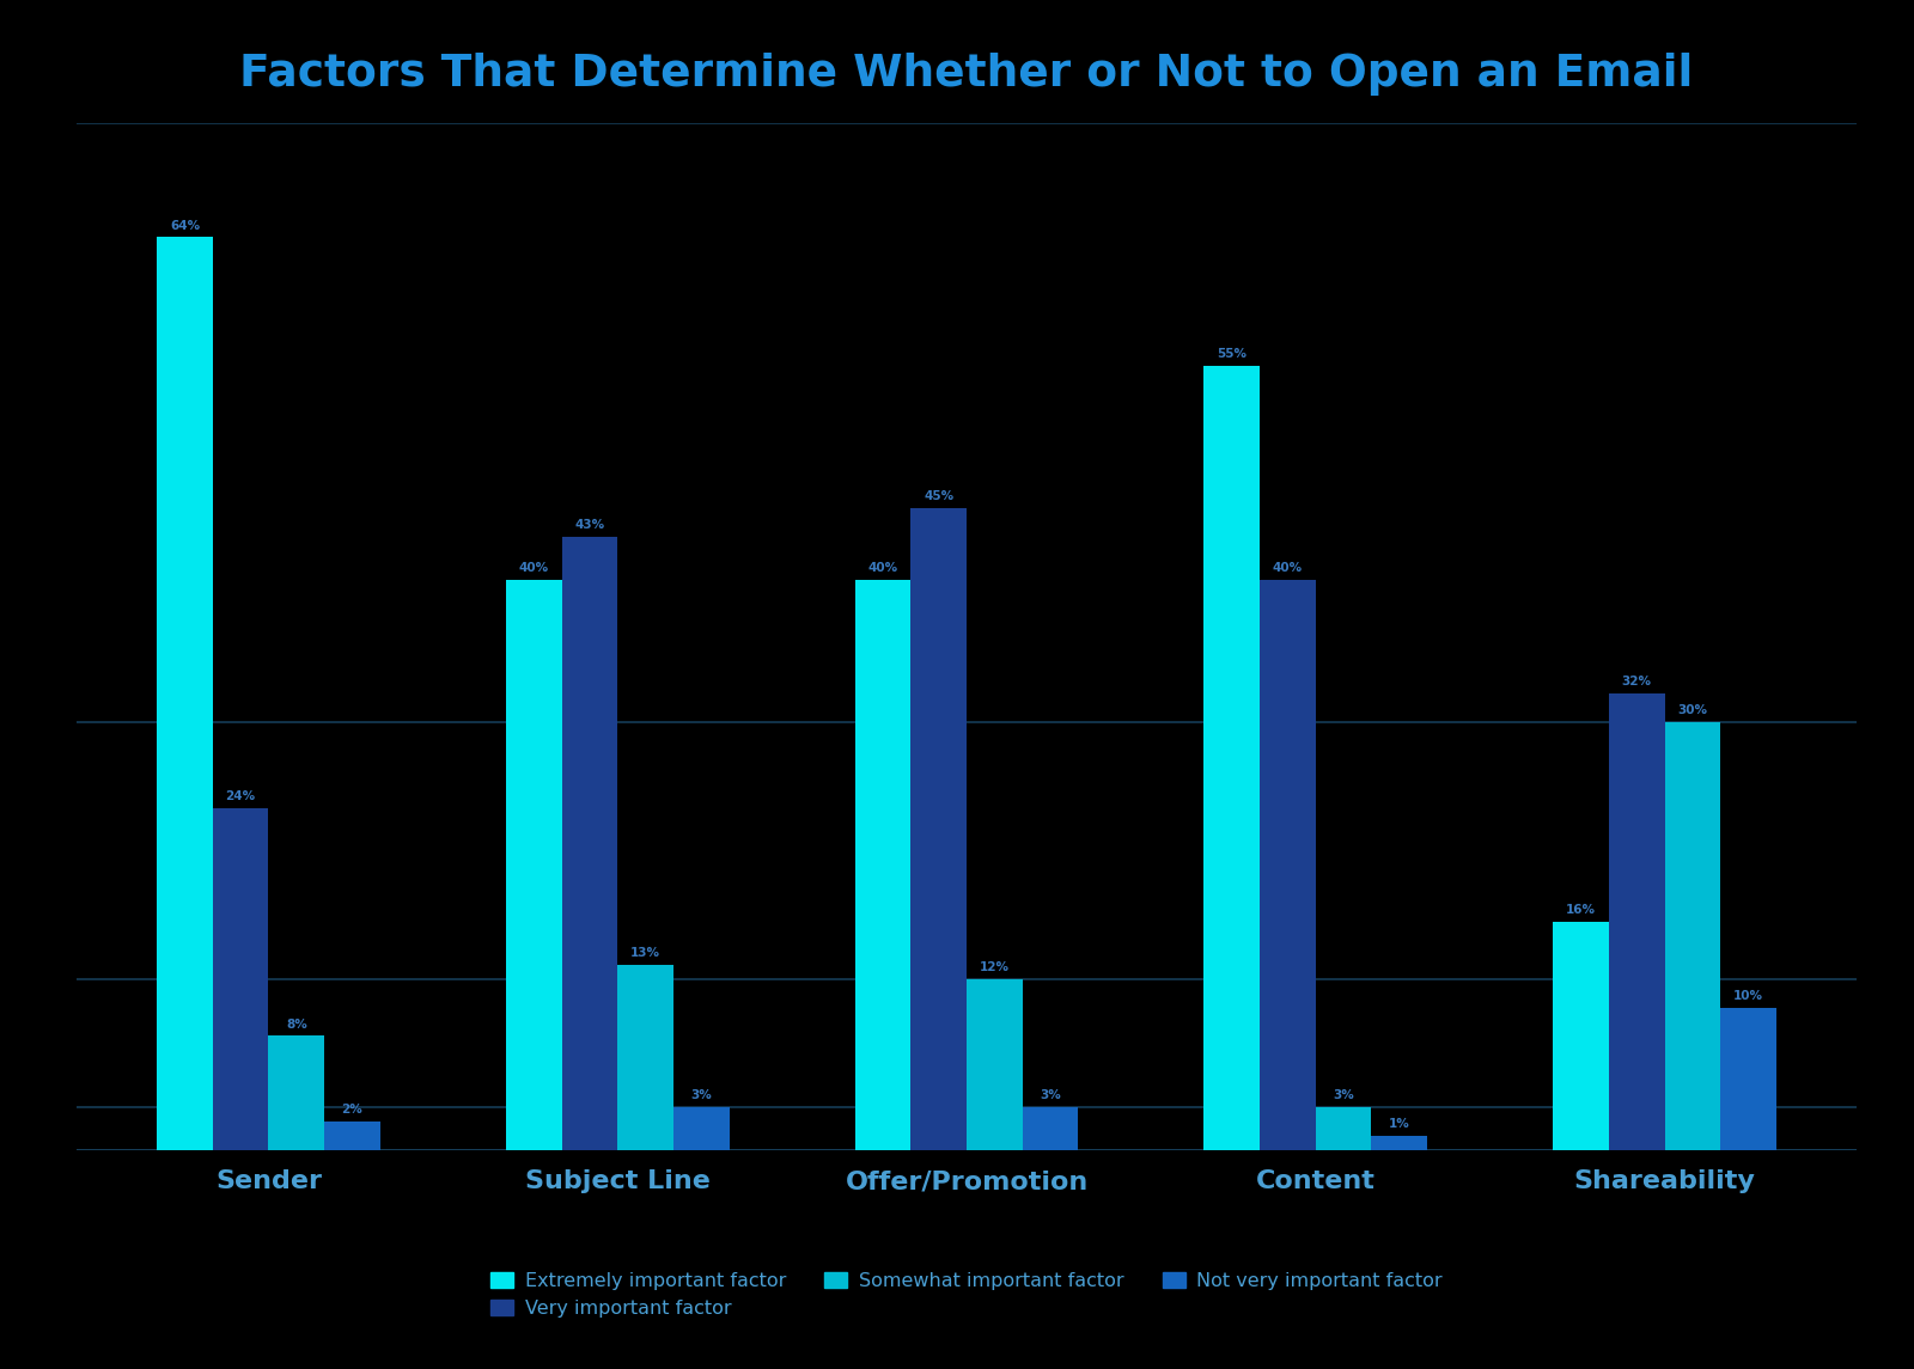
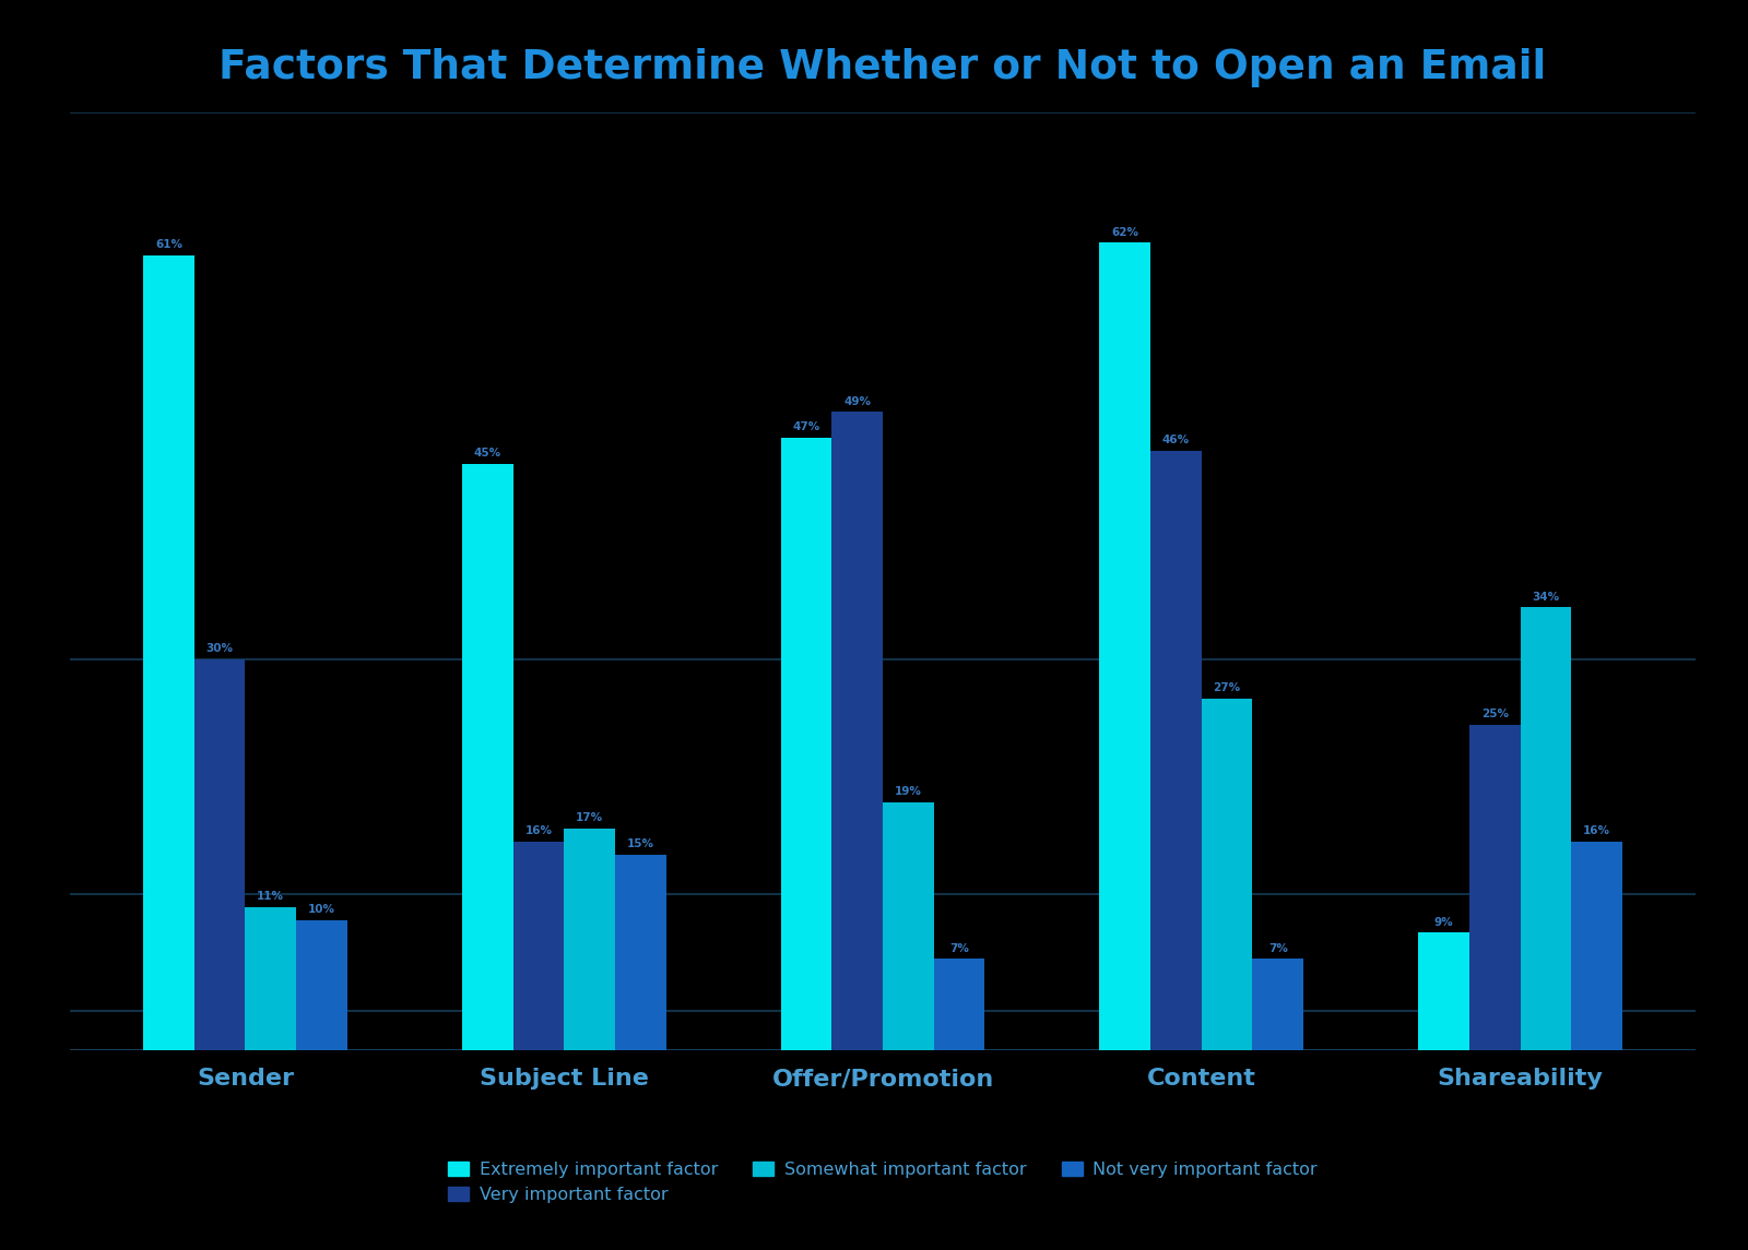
Extremely important factor/Sender: 64% -> 61%
Very important factor/Sender: 24% -> 30%
Somewhat important factor/Sender: 8% -> 11%
Not very important factor/Sender: 2% -> 10%
Extremely important factor/Subject Line: 40% -> 45%
Very important factor/Subject Line: 43% -> 16%
Somewhat important factor/Subject Line: 13% -> 17%
Not very important factor/Subject Line: 3% -> 15%
Extremely important factor/Offer/Promotion: 40% -> 47%
Very important factor/Offer/Promotion: 45% -> 49%
Somewhat important factor/Offer/Promotion: 12% -> 19%
Not very important factor/Offer/Promotion: 3% -> 7%
Extremely important factor/Content: 55% -> 62%
Very important factor/Content: 40% -> 46%
Somewhat important factor/Content: 3% -> 27%
Not very important factor/Content: 1% -> 7%
Extremely important factor/Shareability: 16% -> 9%
Very important factor/Shareability: 32% -> 25%
Somewhat important factor/Shareability: 30% -> 34%
Not very important factor/Shareability: 10% -> 16%
